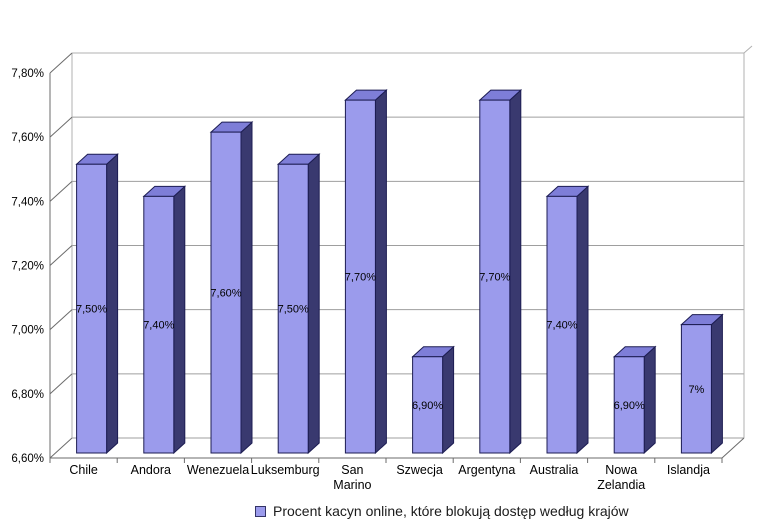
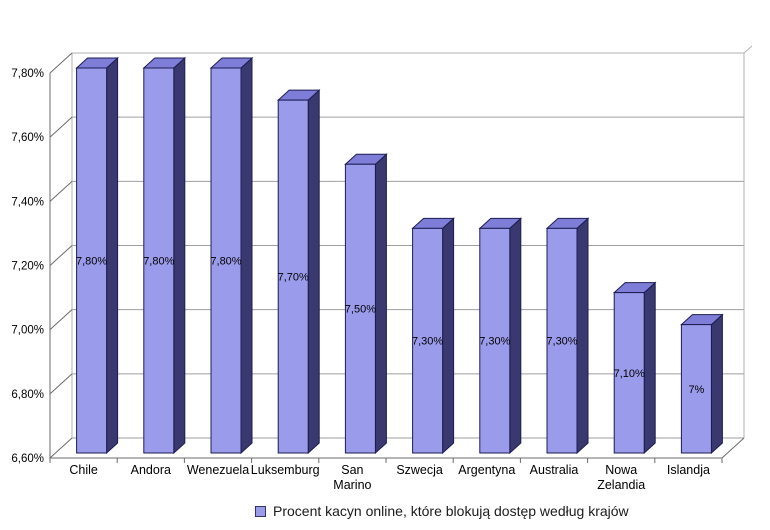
Chile: 7,50% -> 7,80%
Andora: 7,40% -> 7,80%
Wenezuela: 7,60% -> 7,80%
Luksemburg: 7,50% -> 7,70%
San Marino: 7,70% -> 7,50%
Szwecja: 6,90% -> 7,30%
Argentyna: 7,70% -> 7,30%
Australia: 7,40% -> 7,30%
Nowa Zelandia: 6,90% -> 7,10%
